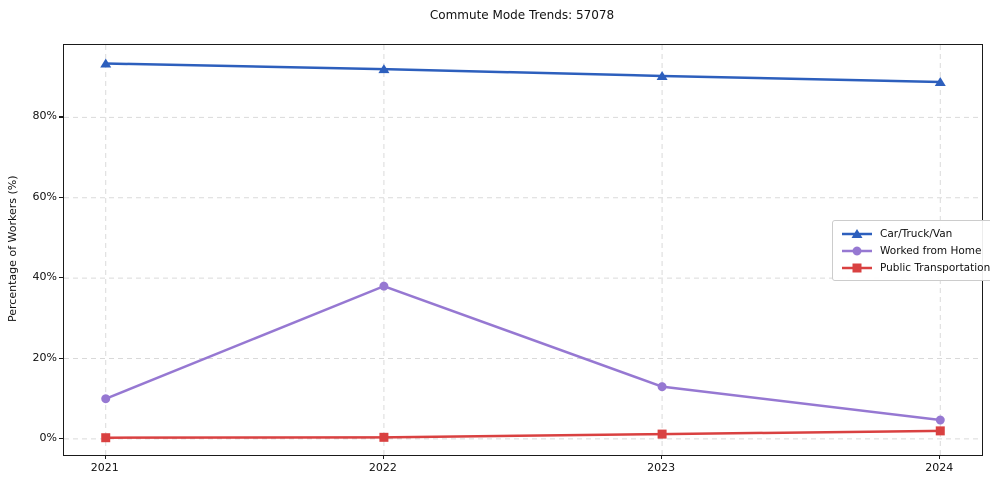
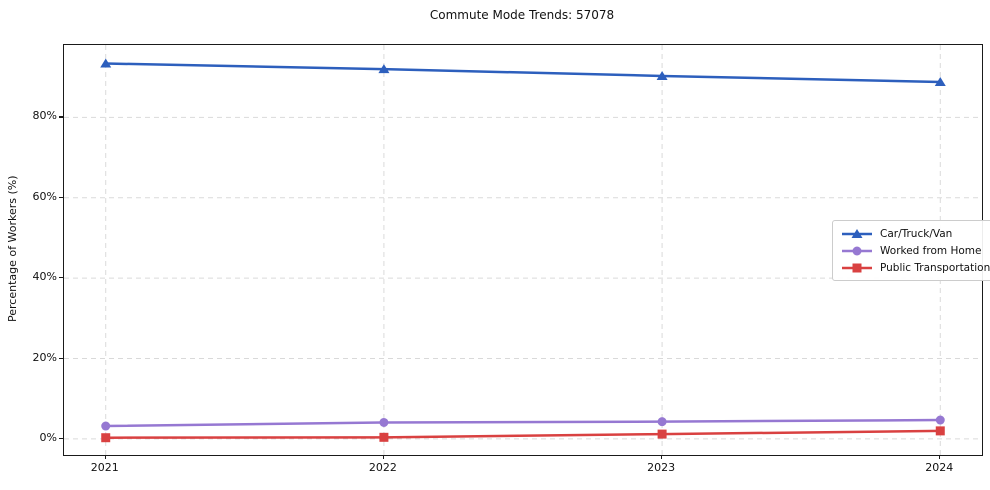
Worked from Home/2021: 10% -> 3%
Worked from Home/2022: 38% -> 4%
Worked from Home/2023: 13% -> 4%
